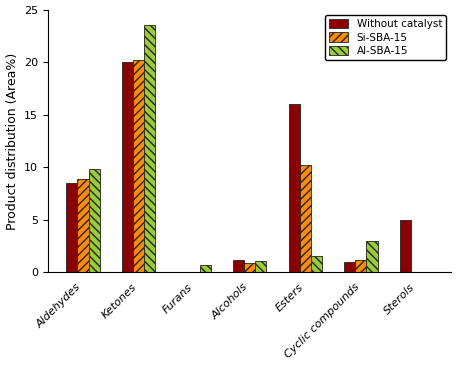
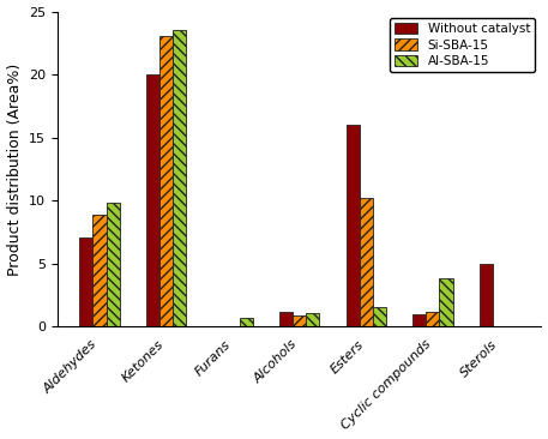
Without catalyst/Aldehydes: 8.5 -> 7.1
Si-SBA-15/Ketones: 20.2 -> 23.1
Al-SBA-15/Cyclic compounds: 3.0 -> 3.8
